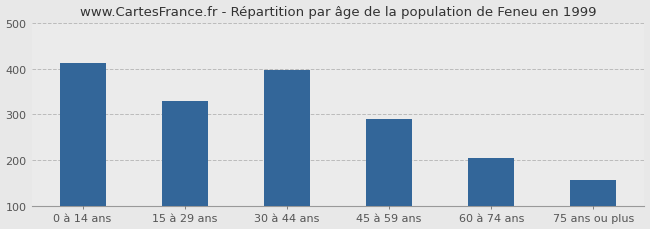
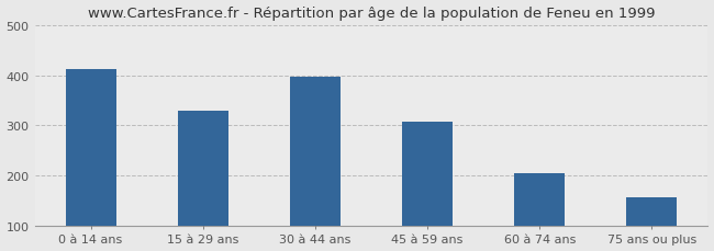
45 à 59 ans: 290 -> 307
